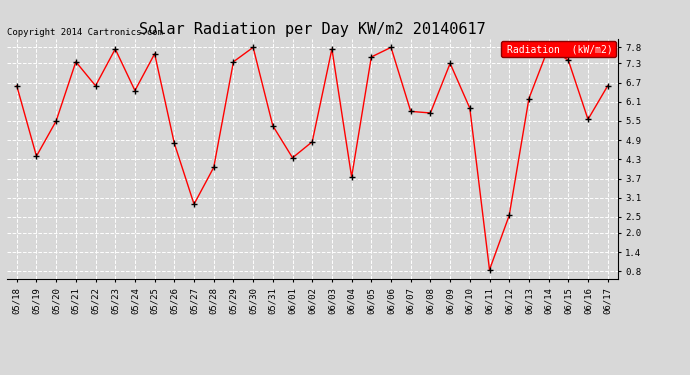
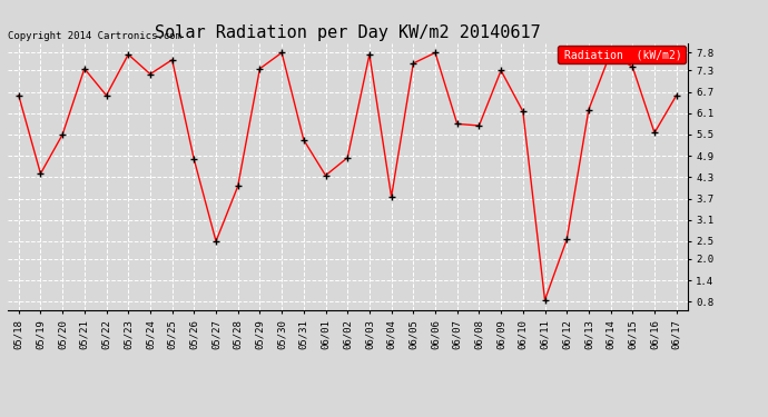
05/24: 6.45 -> 7.20
05/27: 2.90 -> 2.50
06/10: 5.90 -> 6.15
